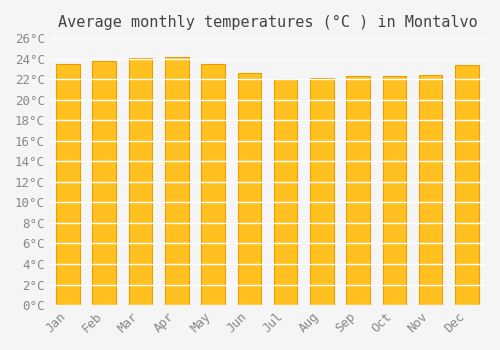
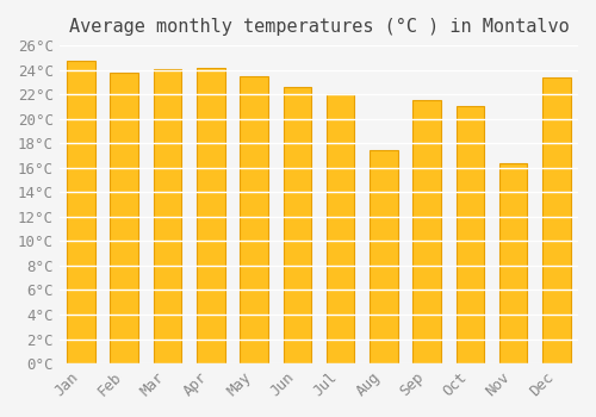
Jan: 23.5°C -> 24.7°C
Aug: 22.1°C -> 17.4°C
Sep: 22.3°C -> 21.5°C
Oct: 22.3°C -> 21.0°C
Nov: 22.4°C -> 16.4°C
